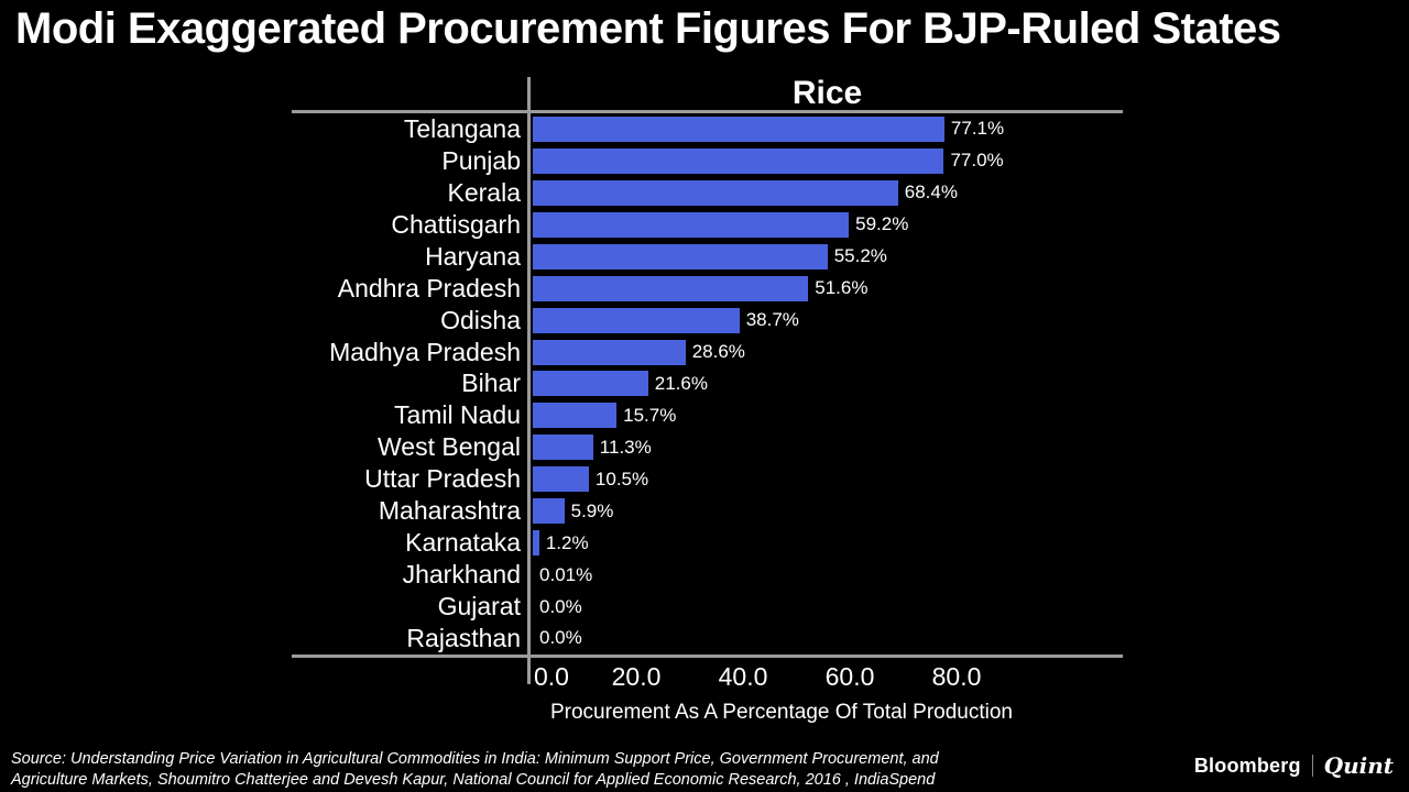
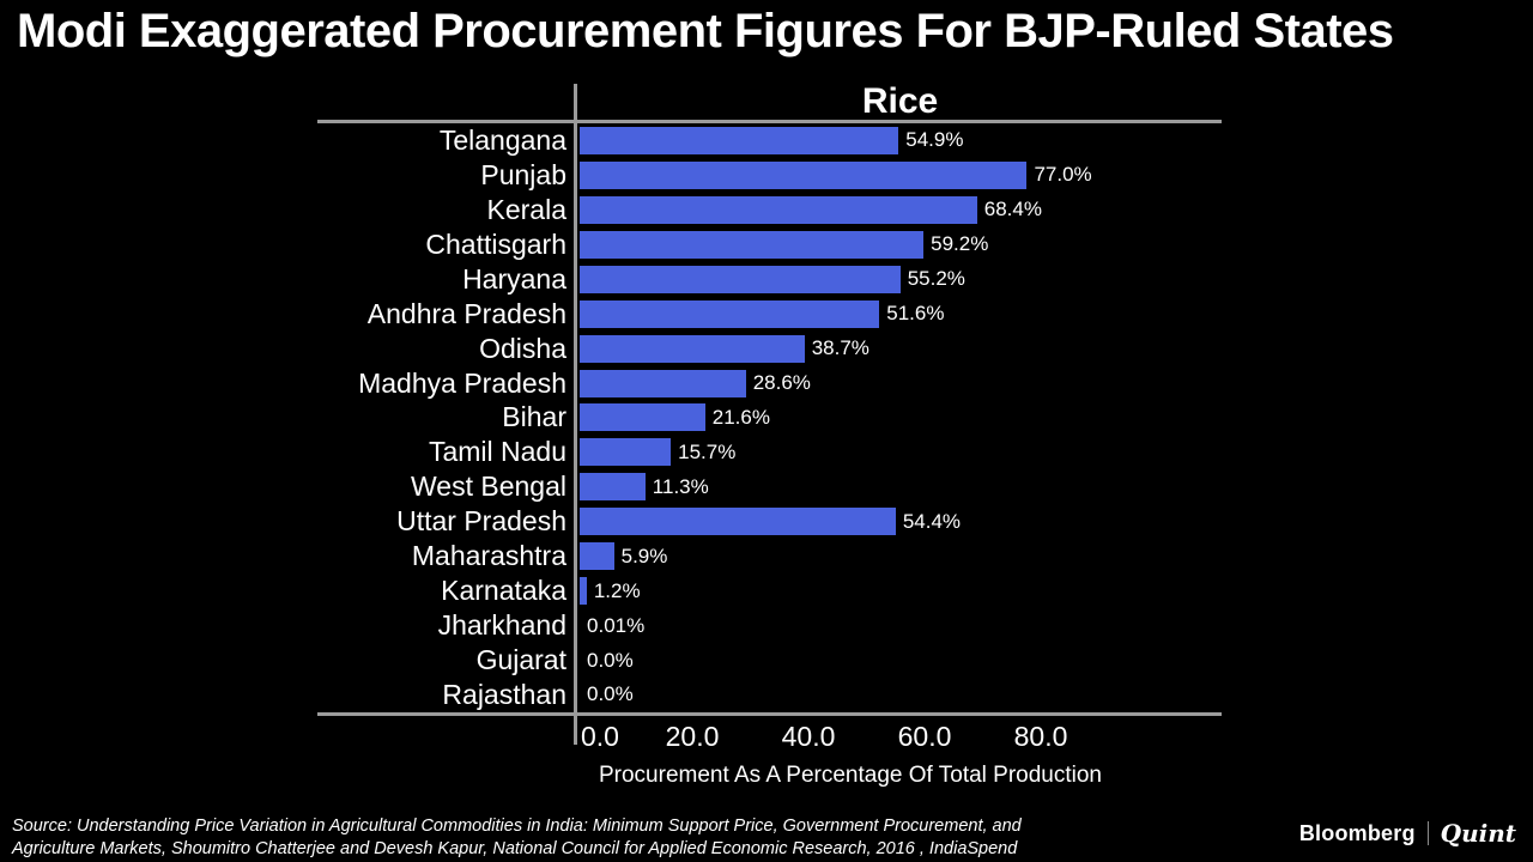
Telangana: 77.1% -> 54.9%
Uttar Pradesh: 10.5% -> 54.4%
